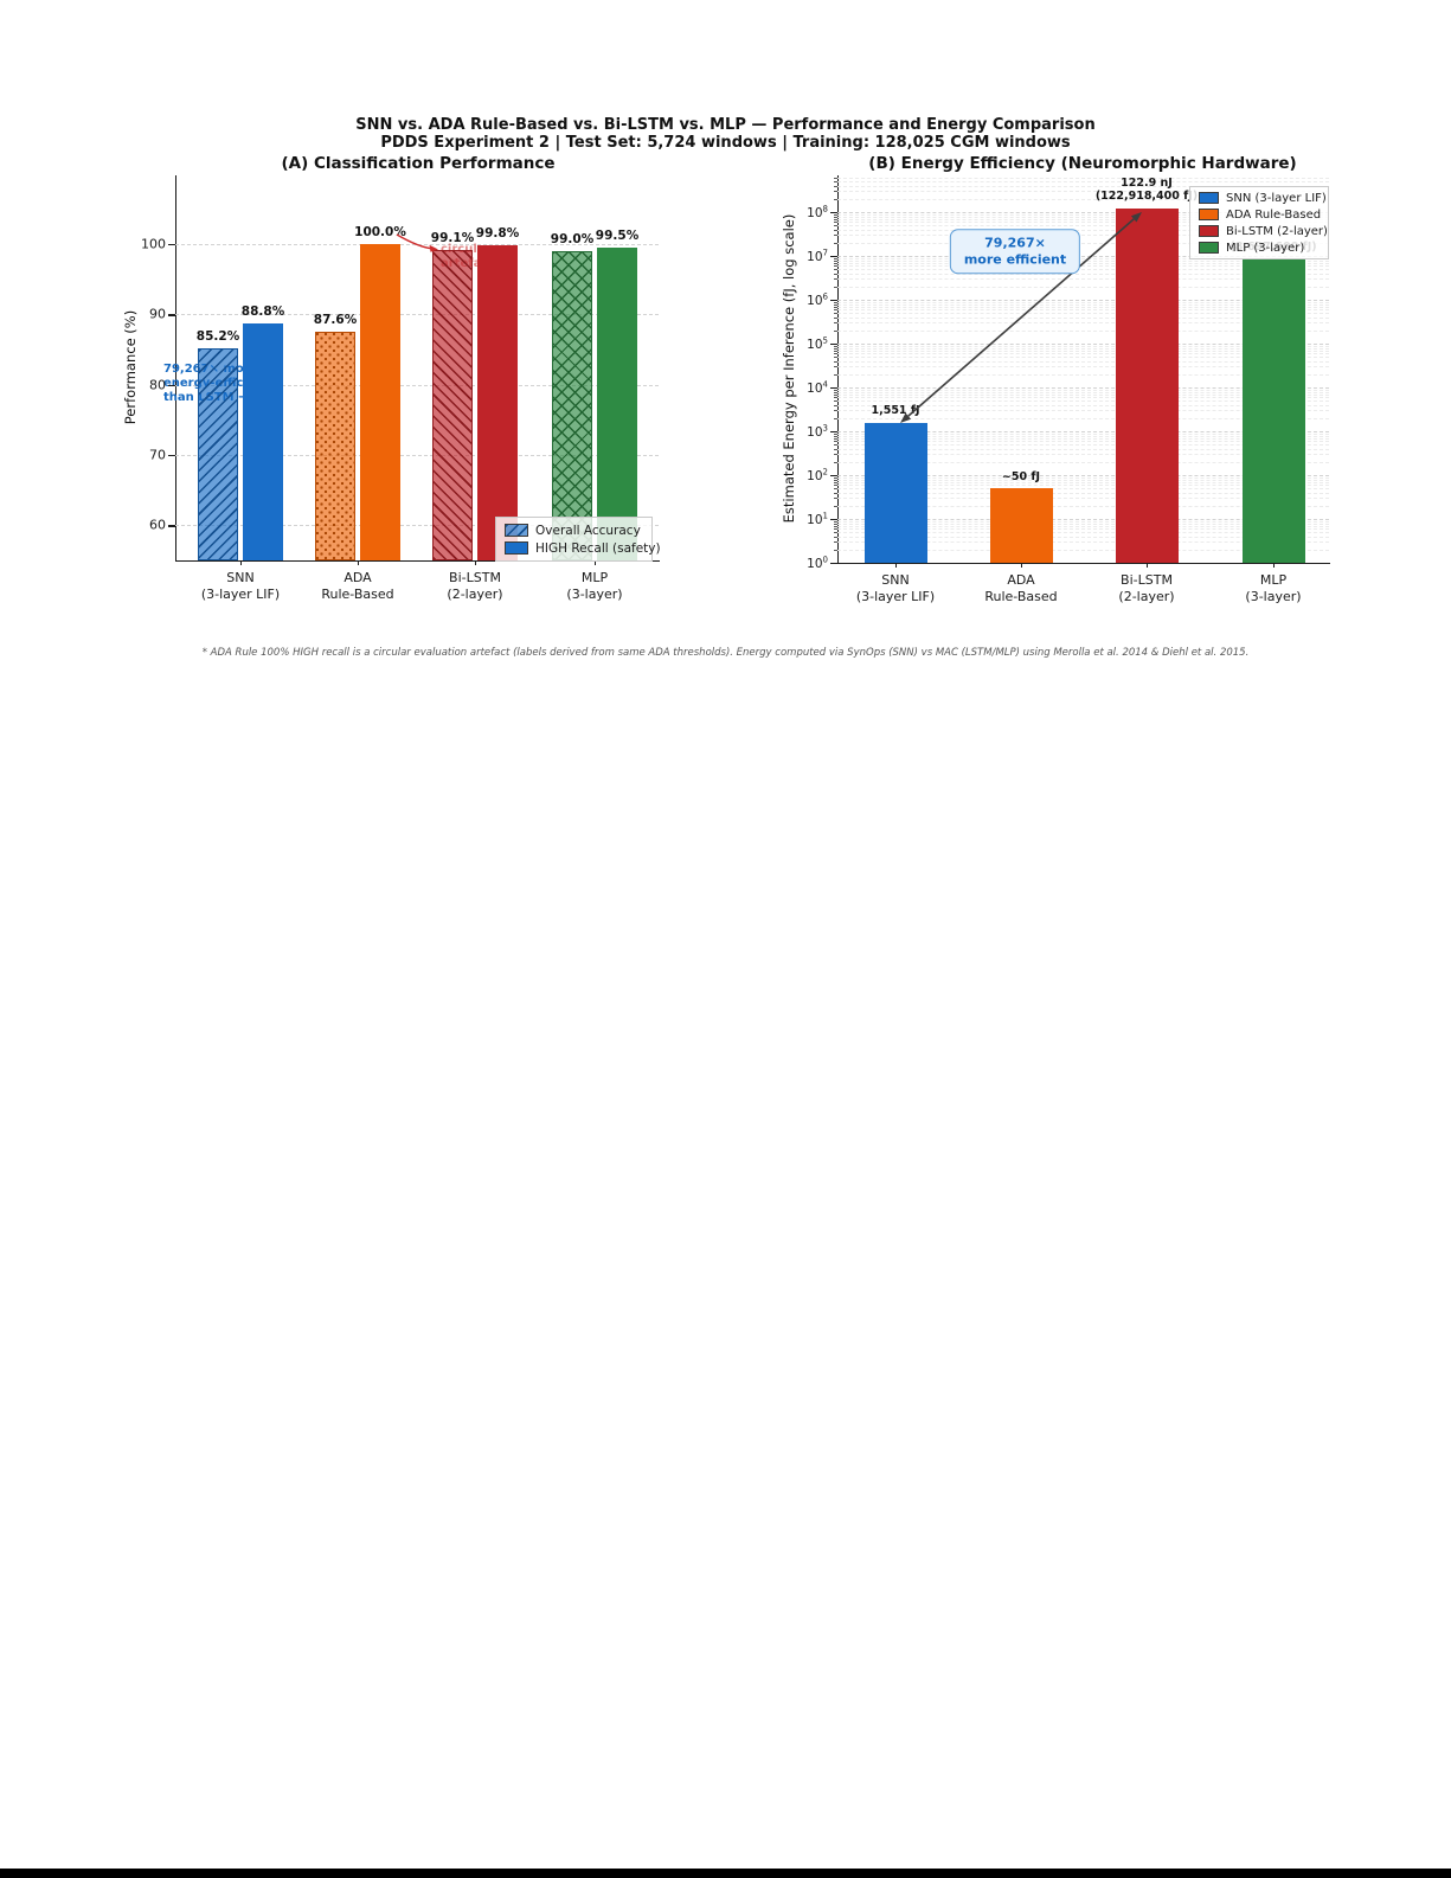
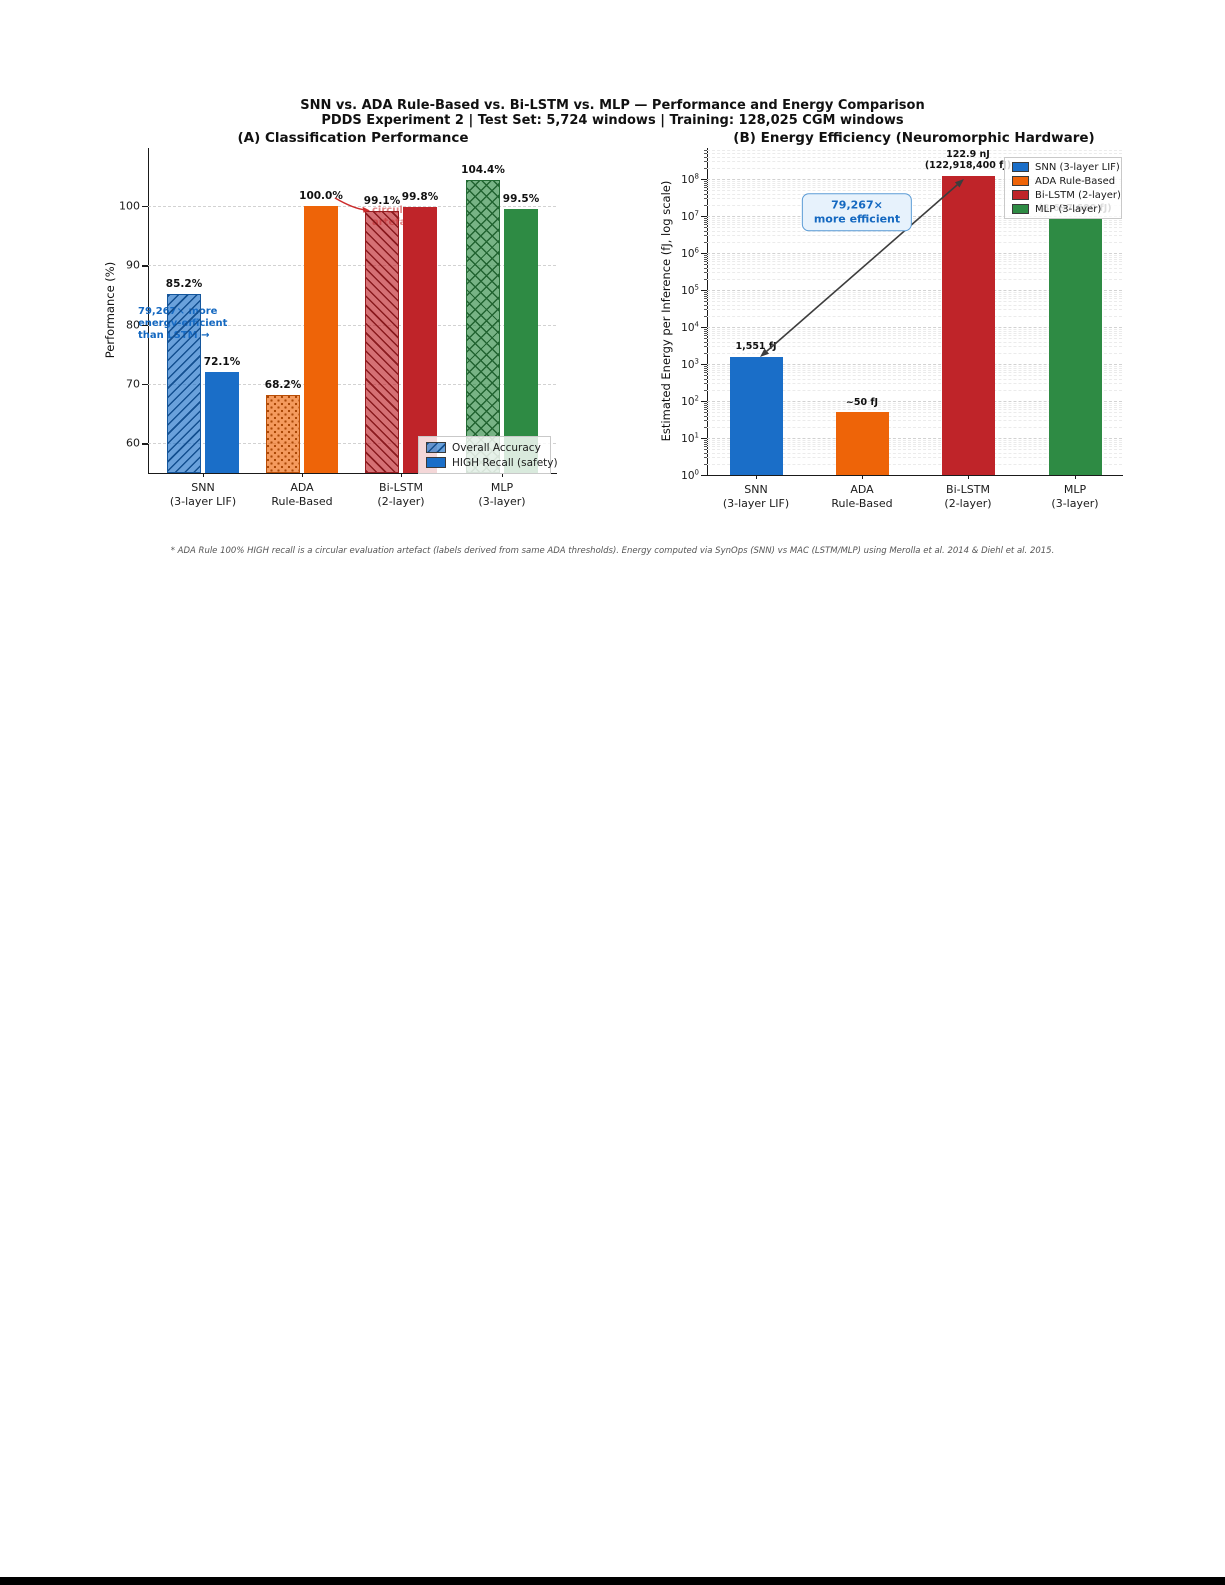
(A) Classification Performance/HIGH Recall (safety)/SNN (3-layer LIF): 88.8% -> 72.1%
(A) Classification Performance/Overall Accuracy/ADA Rule-Based: 87.6% -> 68.2%
(A) Classification Performance/Overall Accuracy/MLP (3-layer): 99.0% -> 104.4%
